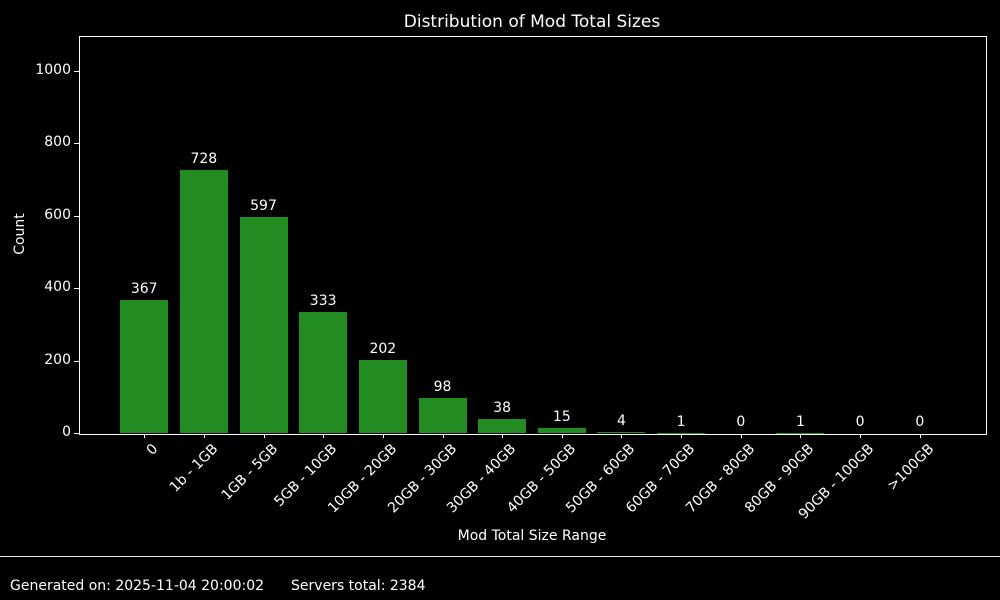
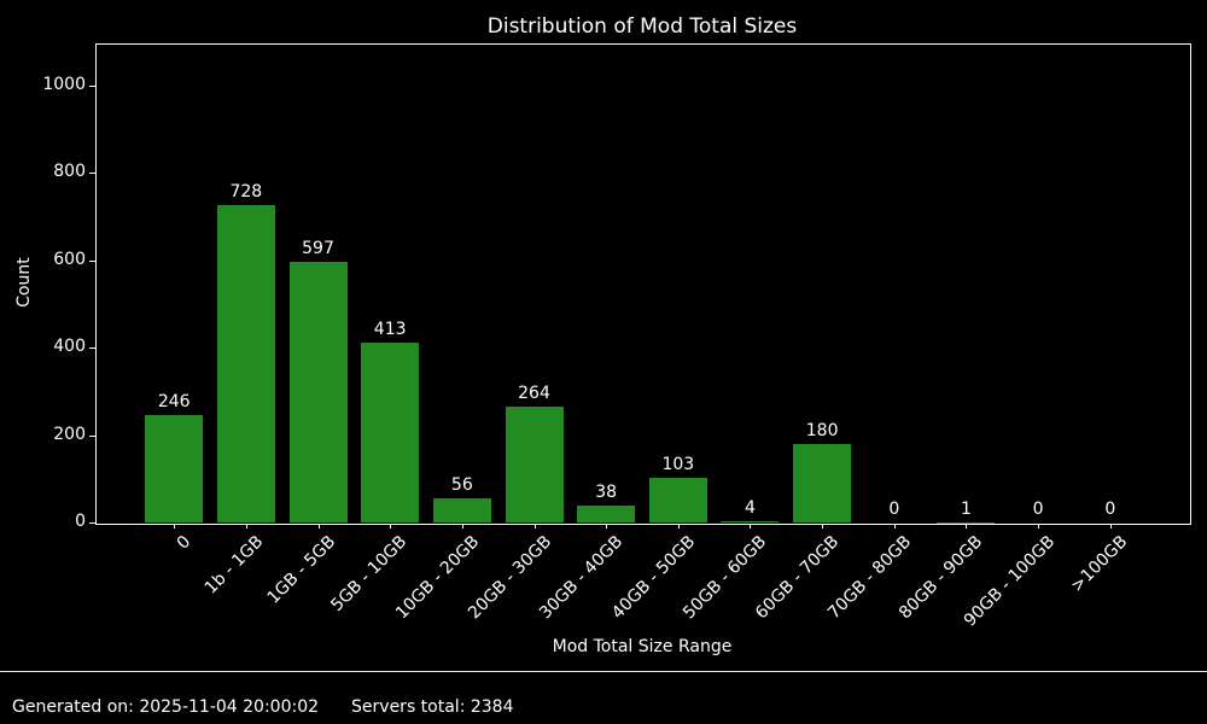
0: 367 -> 246
5GB - 10GB: 333 -> 413
10GB - 20GB: 202 -> 56
20GB - 30GB: 98 -> 264
40GB - 50GB: 15 -> 103
60GB - 70GB: 1 -> 180
